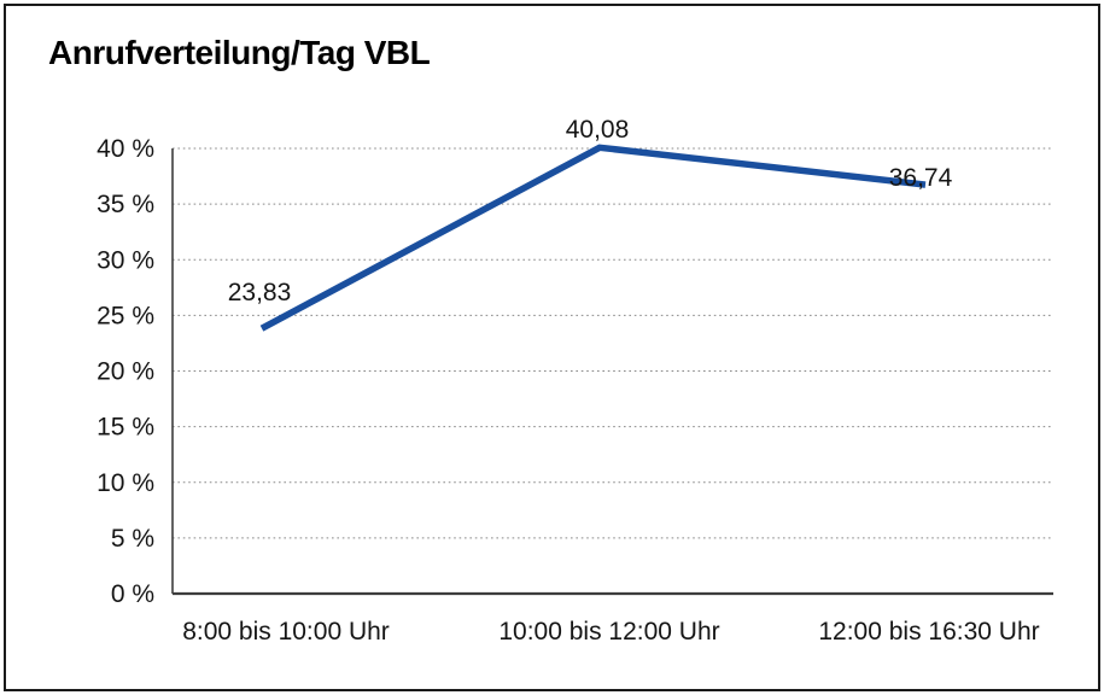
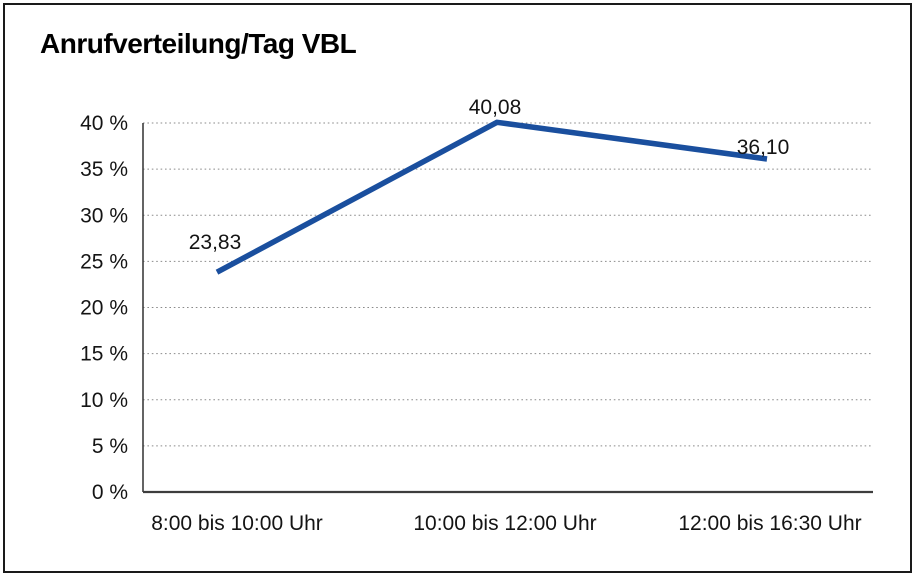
12:00 bis 16:30 Uhr: 36,74 -> 36,10
